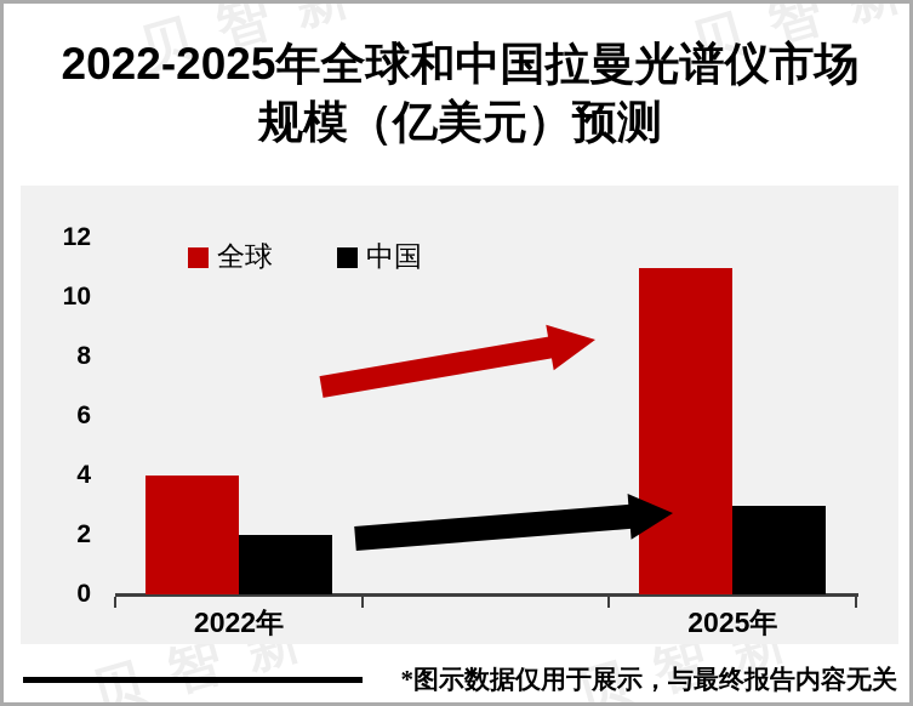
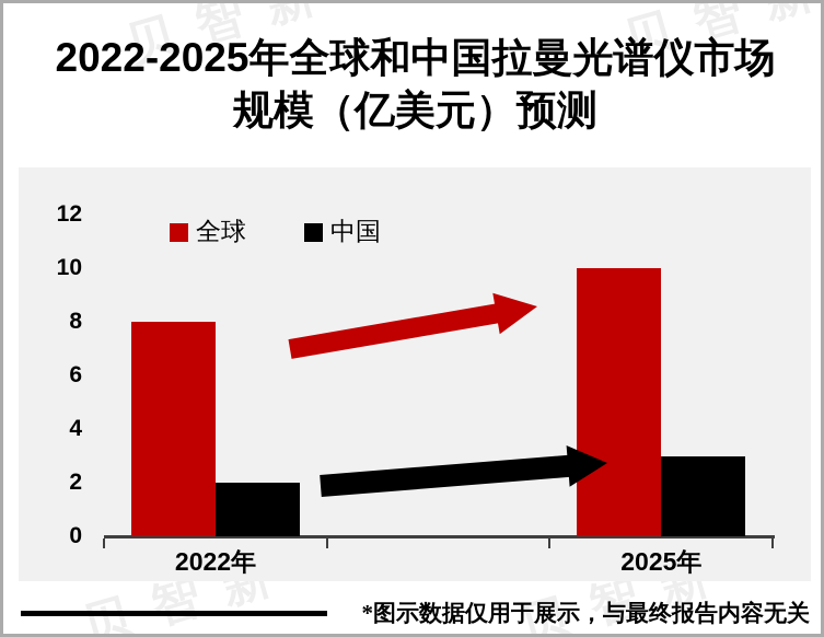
全球/2022年: 4 -> 8
全球/2025年: 11 -> 10
